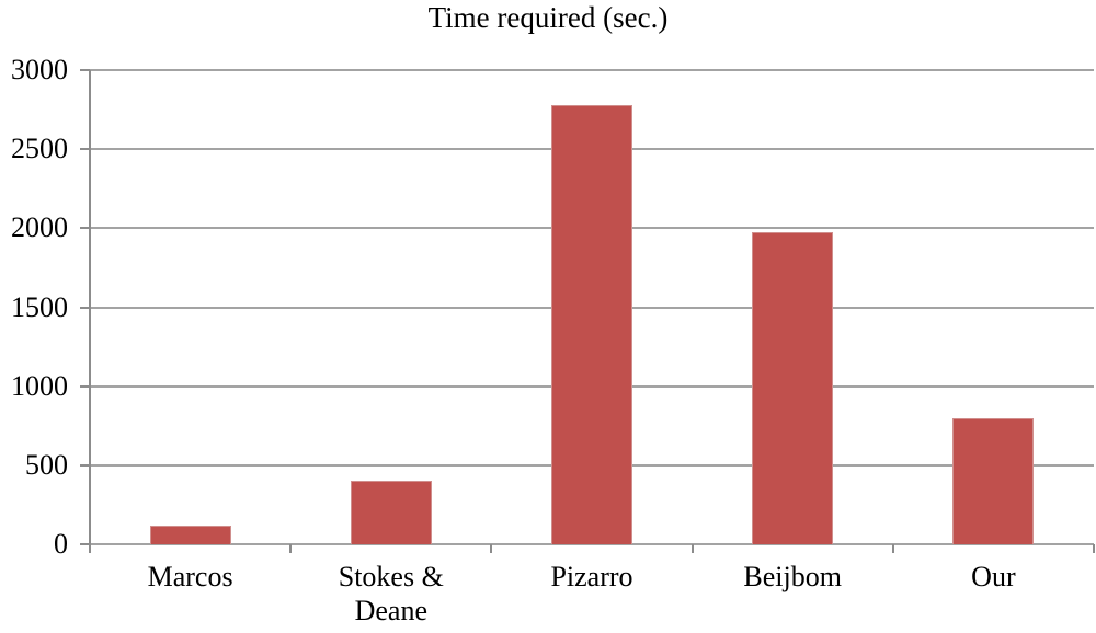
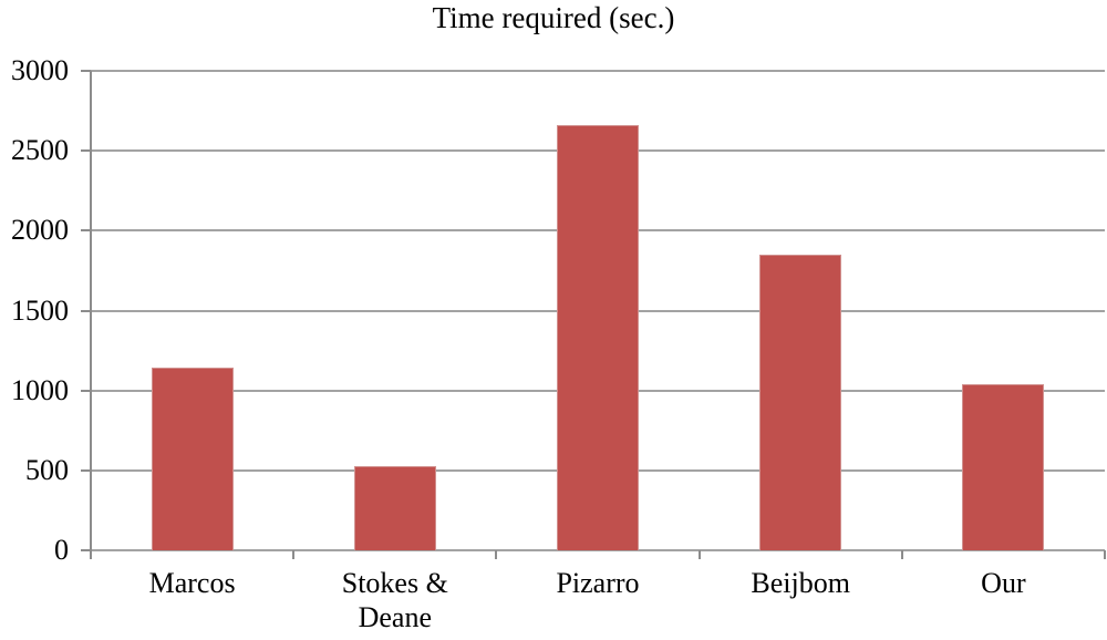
Marcos: 120 -> 1140
Stokes & Deane: 400 -> 530
Pizarro: 2780 -> 2660
Beijbom: 1980 -> 1850
Our: 800 -> 1040
